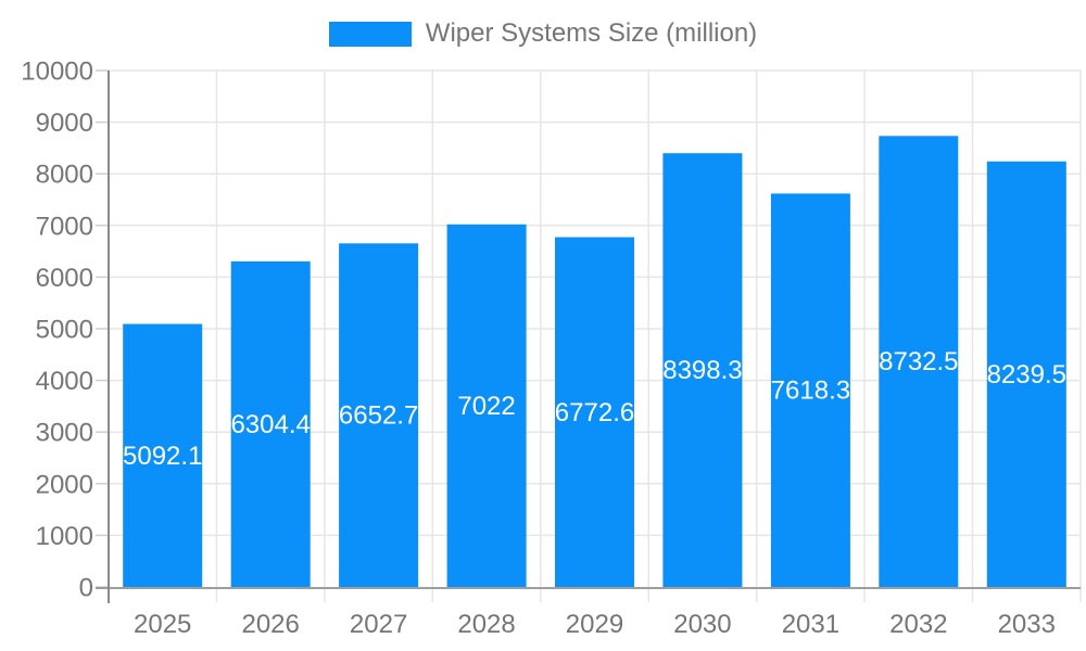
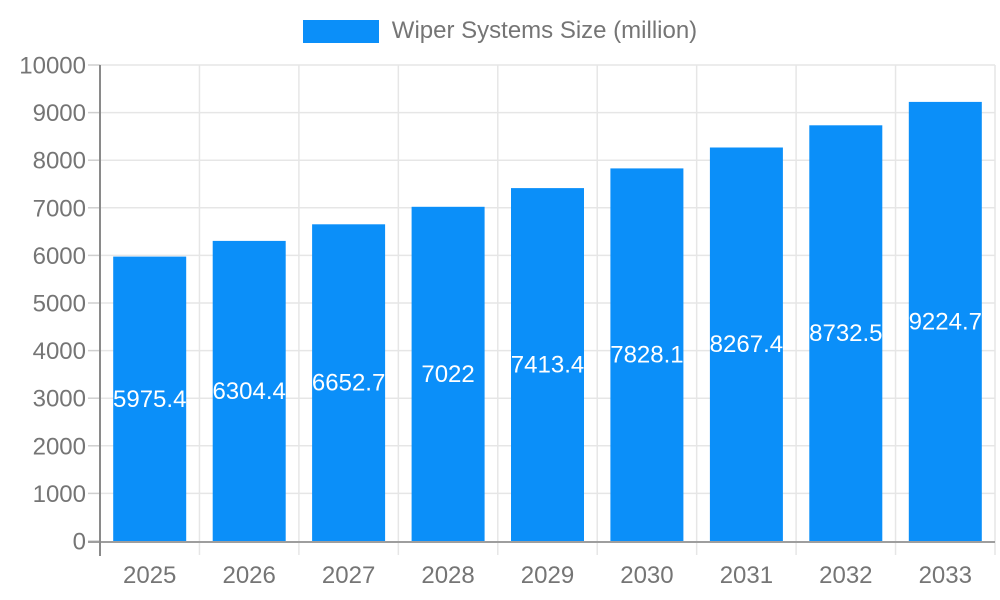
2025: 5092.1 -> 5975.4
2029: 6772.6 -> 7413.4
2030: 8398.3 -> 7828.1
2031: 7618.3 -> 8267.4
2033: 8239.5 -> 9224.7
